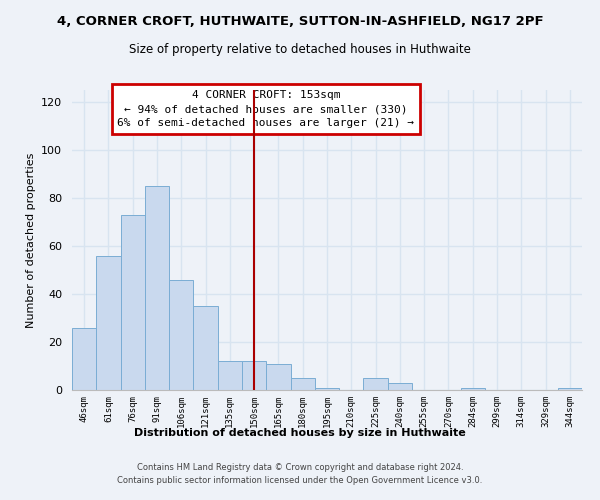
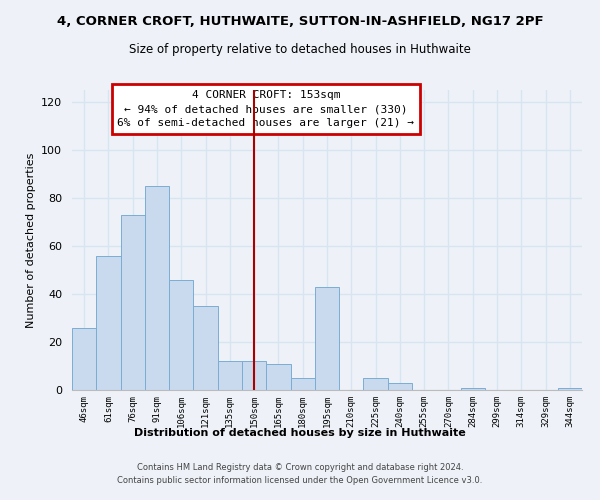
195sqm: 1 -> 43
